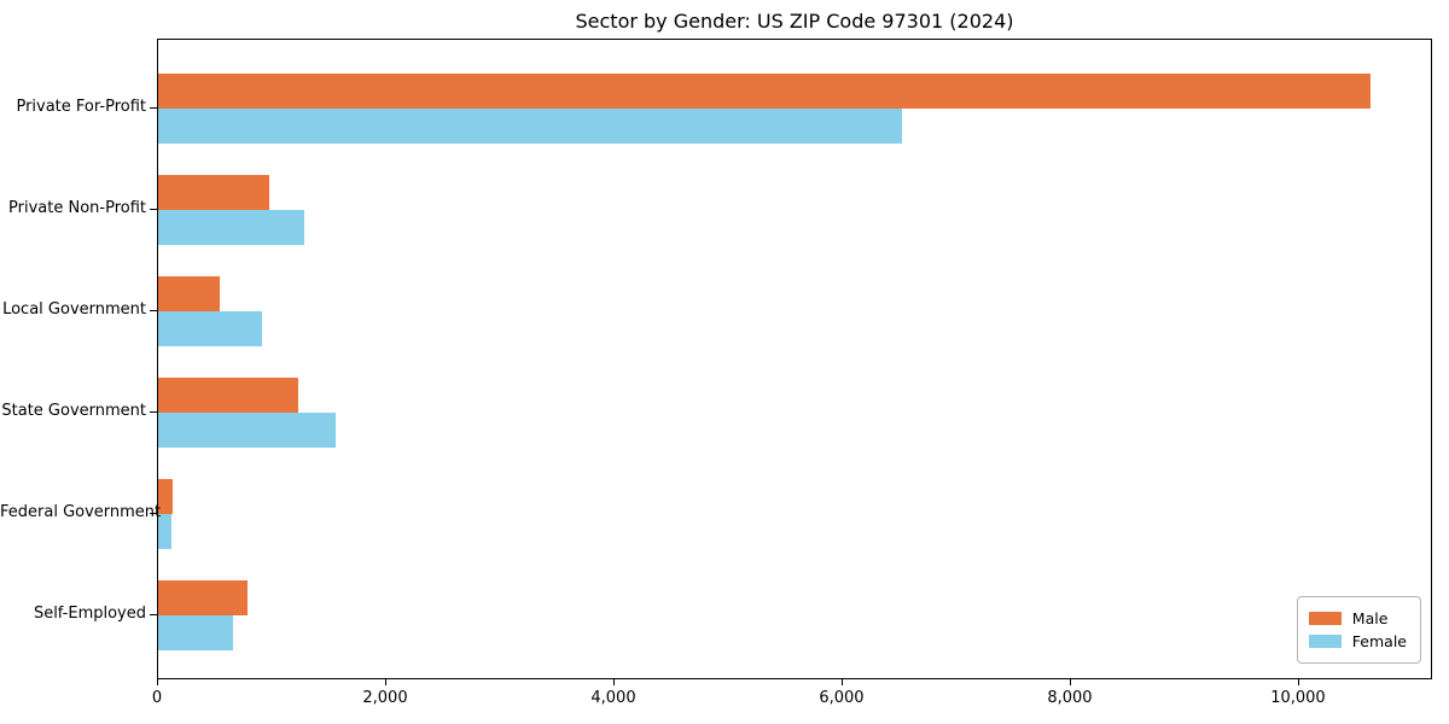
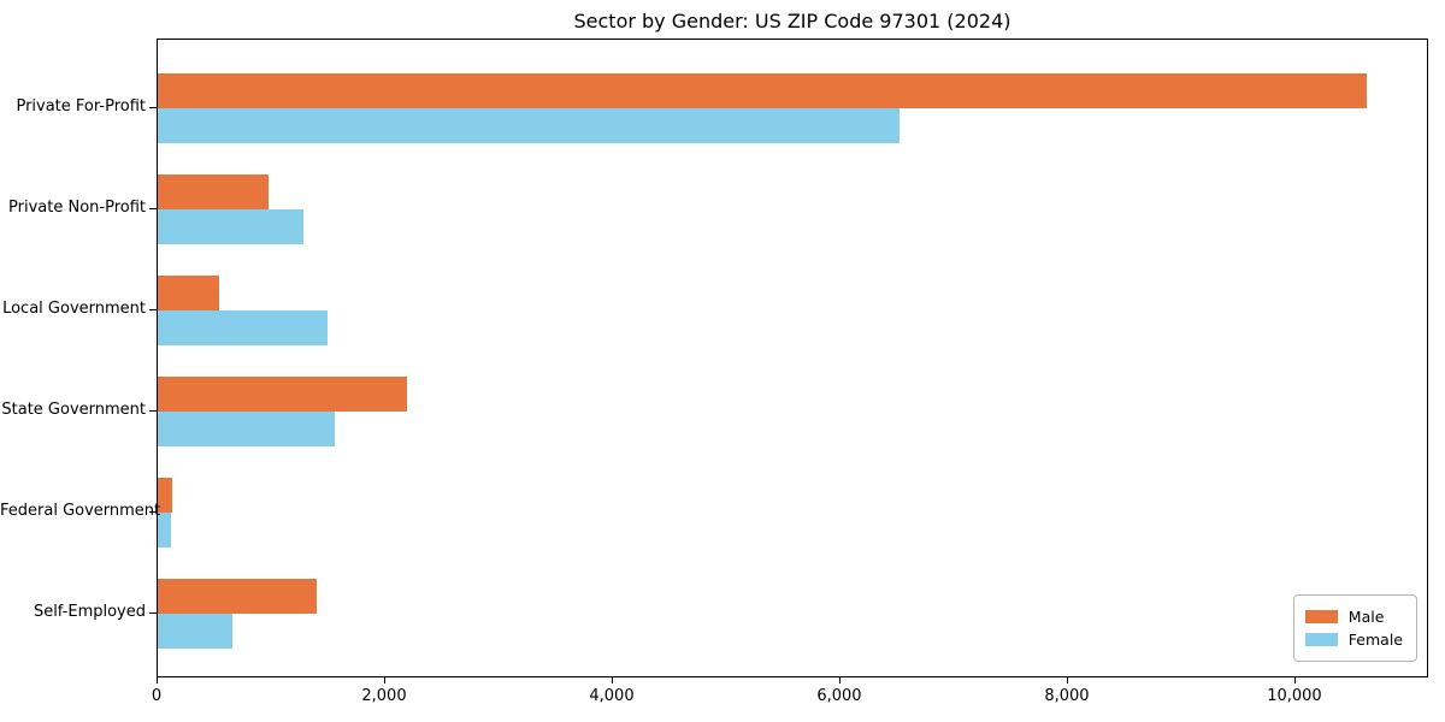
Female/Local Government: 900 -> 1500
Male/State Government: 1200 -> 2200
Male/Self-Employed: 800 -> 1400
